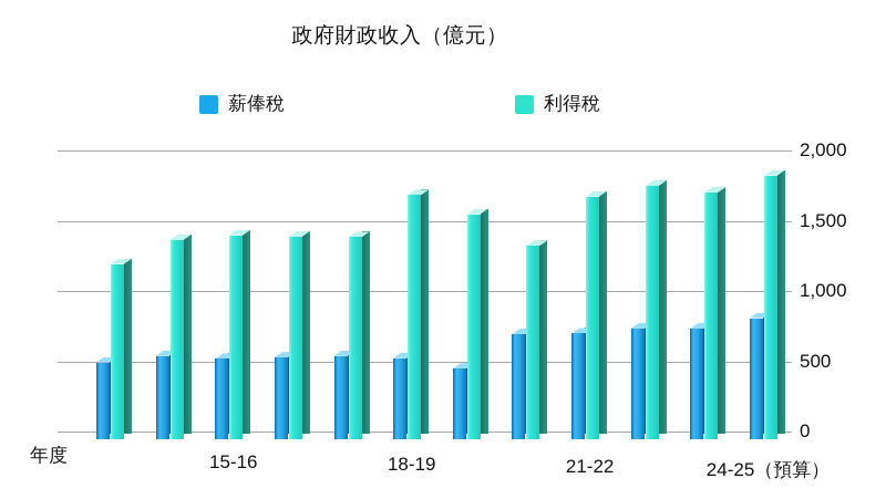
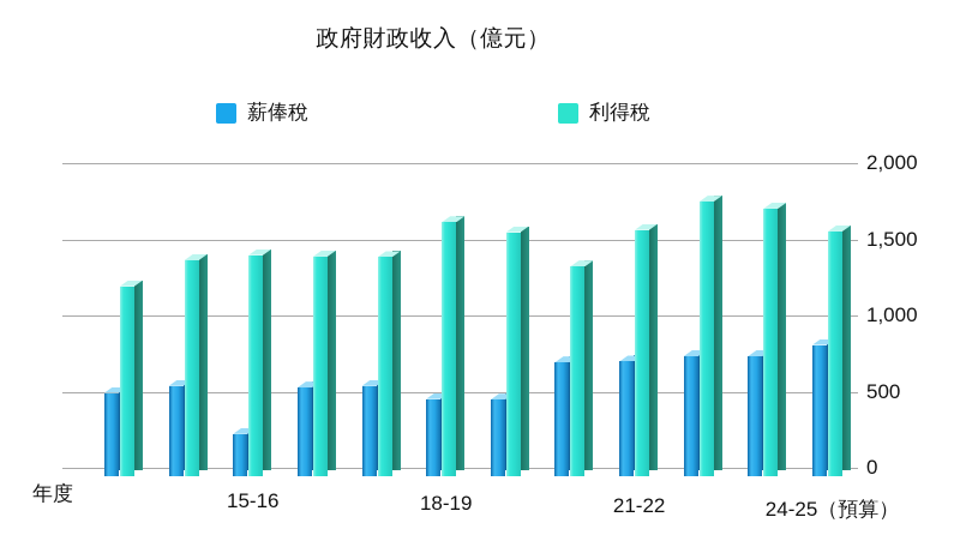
薪俸稅/15-16: 520 -> 230
薪俸稅/18-19: 530 -> 460
利得稅/18-19: 1690 -> 1620
利得稅/21-22: 1680 -> 1570
利得稅/24-25（預算）: 1830 -> 1560
